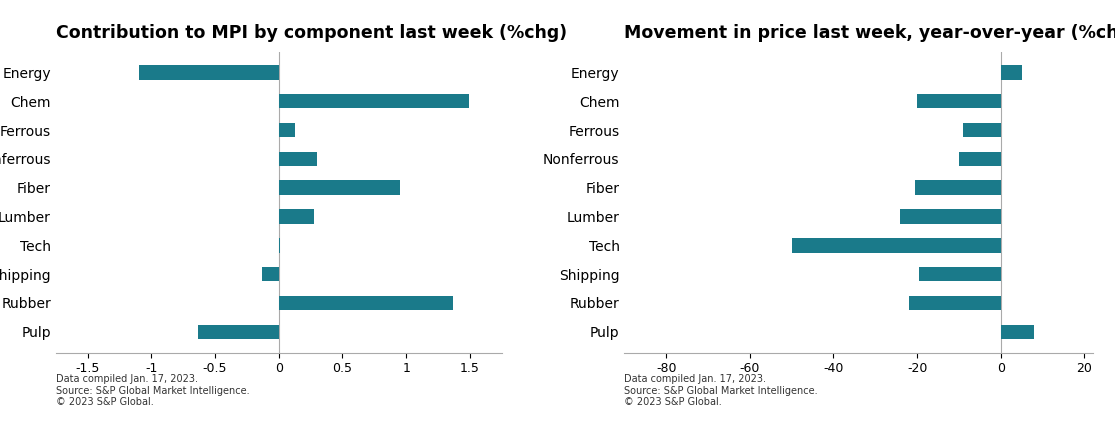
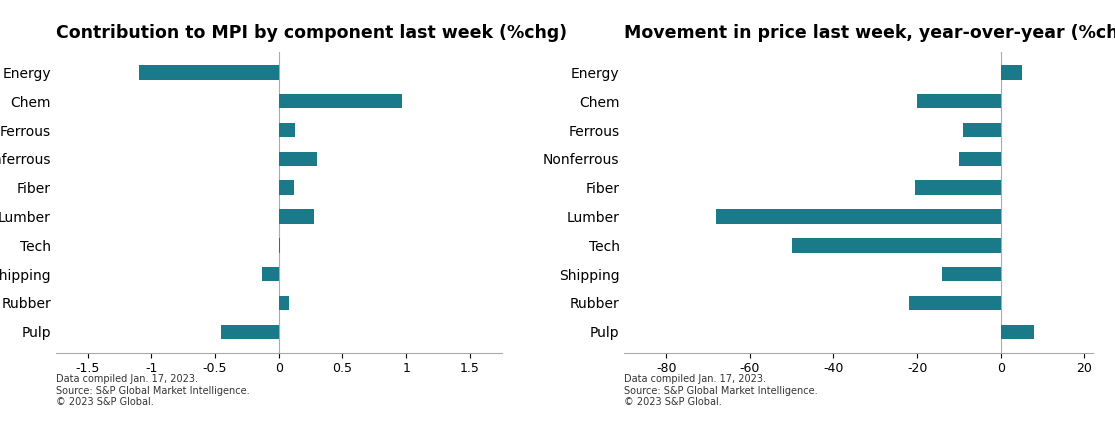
Contribution to MPI by component last week (%chg)/Chem: 1.49 -> 0.97
Contribution to MPI by component last week (%chg)/Fiber: 0.95 -> 0.12
Contribution to MPI by component last week (%chg)/Rubber: 1.37 -> 0.08
Contribution to MPI by component last week (%chg)/Pulp: -0.63 -> -0.45
Lumber: -24.0 -> -68.0
Shipping: -19.5 -> -14.0
